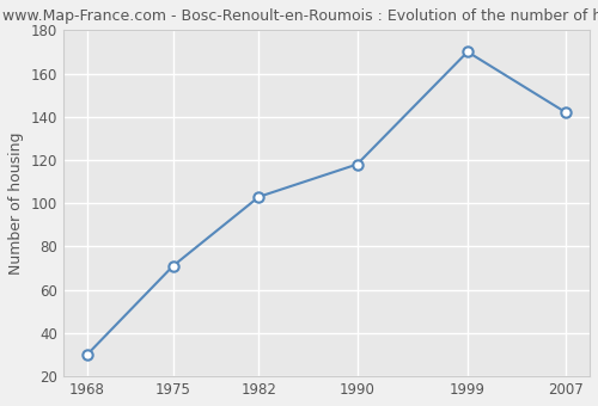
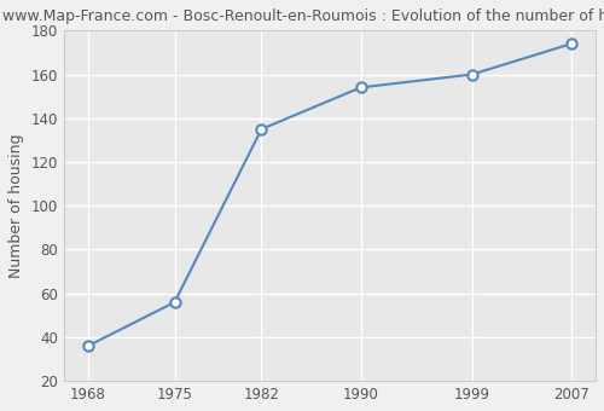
1968: 30 -> 36
1975: 71 -> 56
1982: 103 -> 135
1990: 118 -> 154
1999: 170 -> 160
2007: 142 -> 174
